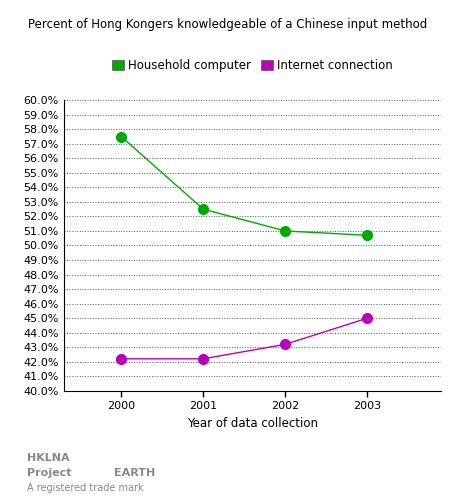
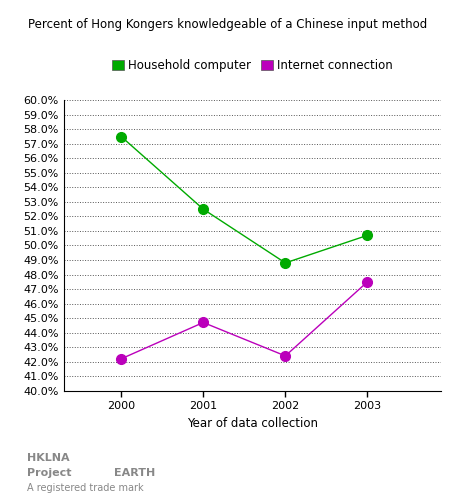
Internet connection/2001: 42.2% -> 44.7%
Household computer/2002: 51.0% -> 48.8%
Internet connection/2002: 43.2% -> 42.4%
Internet connection/2003: 45.0% -> 47.5%
